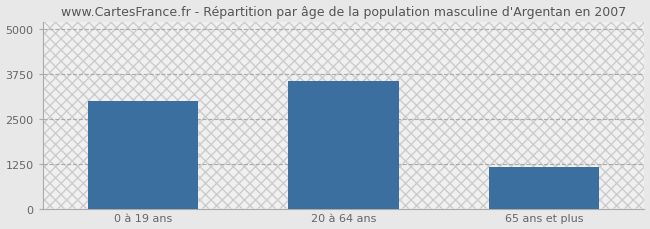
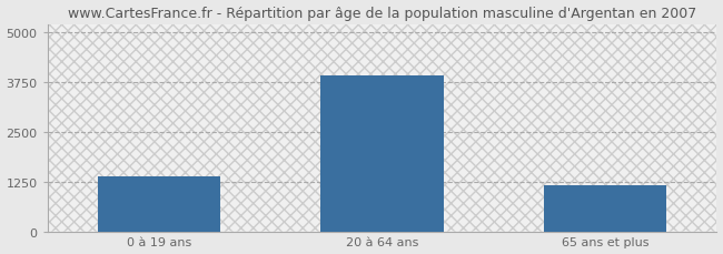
0 à 19 ans: 3000 -> 1390
20 à 64 ans: 3550 -> 3900
